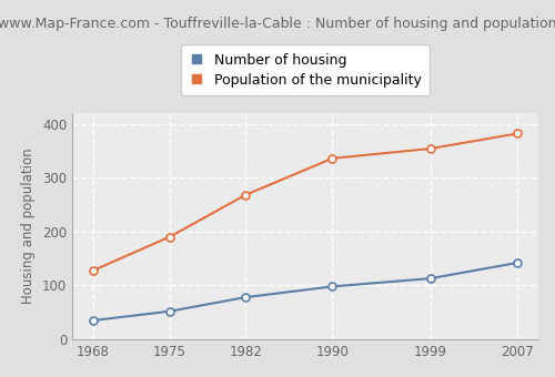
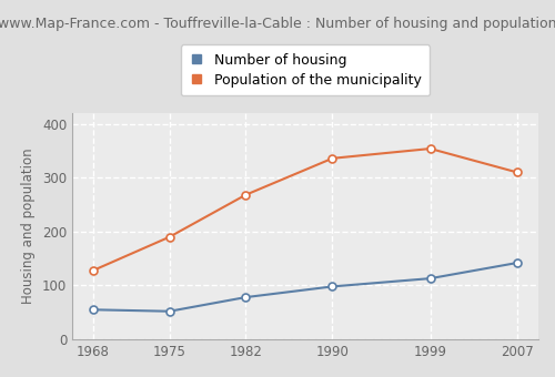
Number of housing/1968: 35 -> 55
Population of the municipality/2007: 382 -> 310
